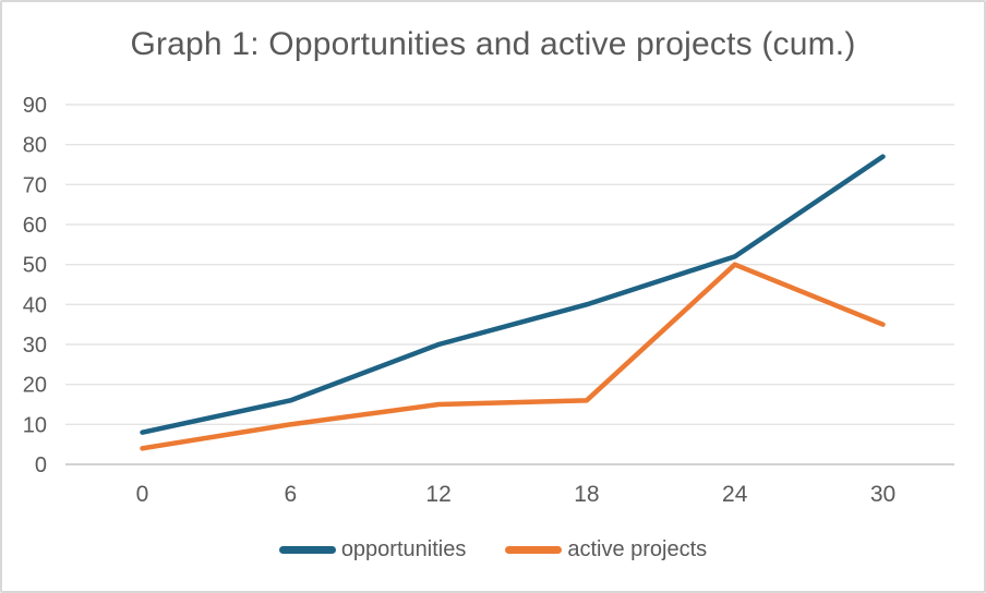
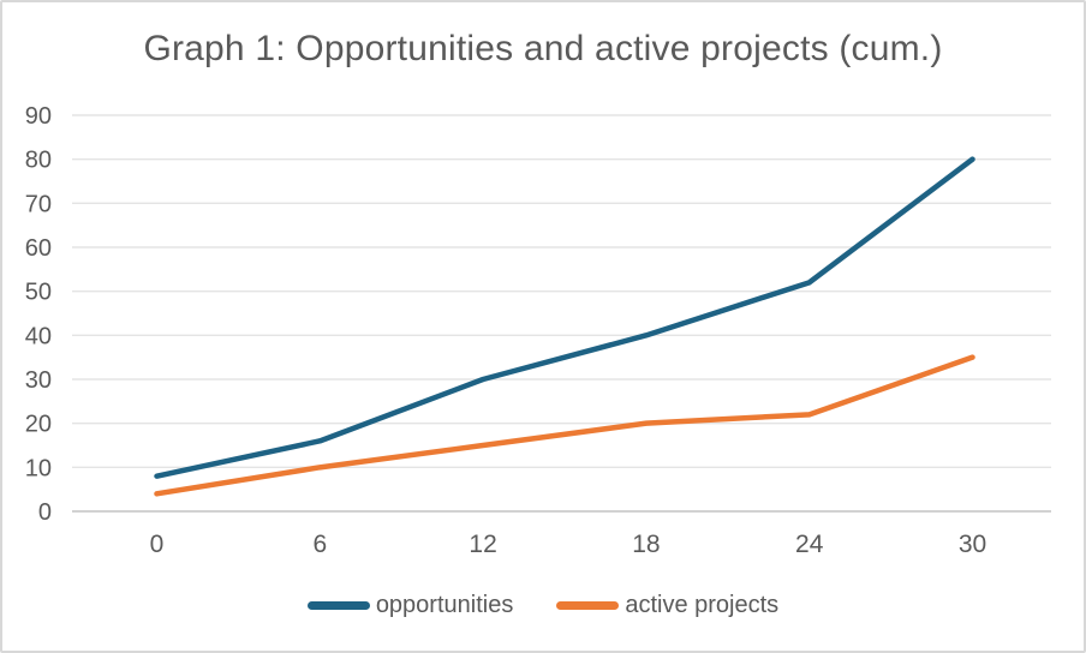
active projects/18: 16 -> 20
active projects/24: 50 -> 22
opportunities/30: 77 -> 80
